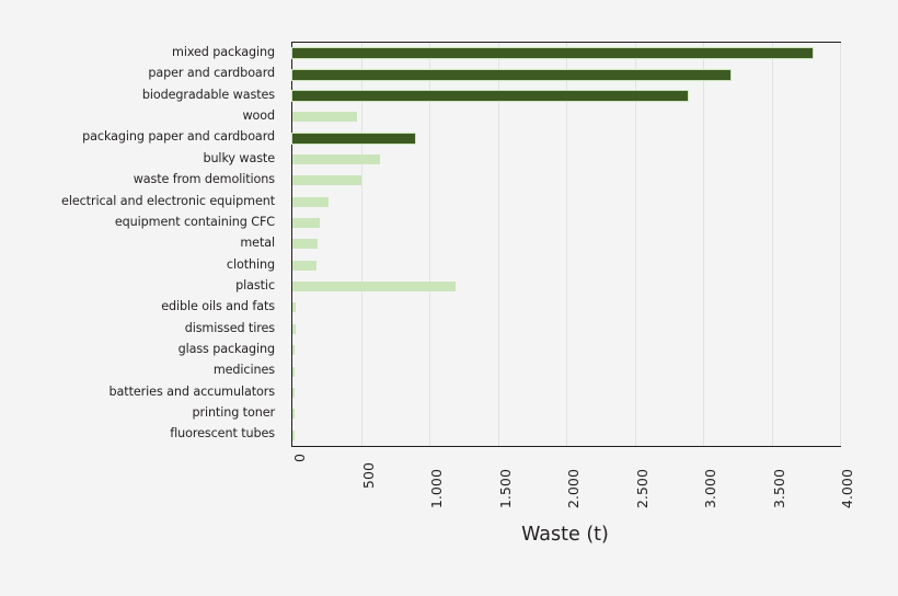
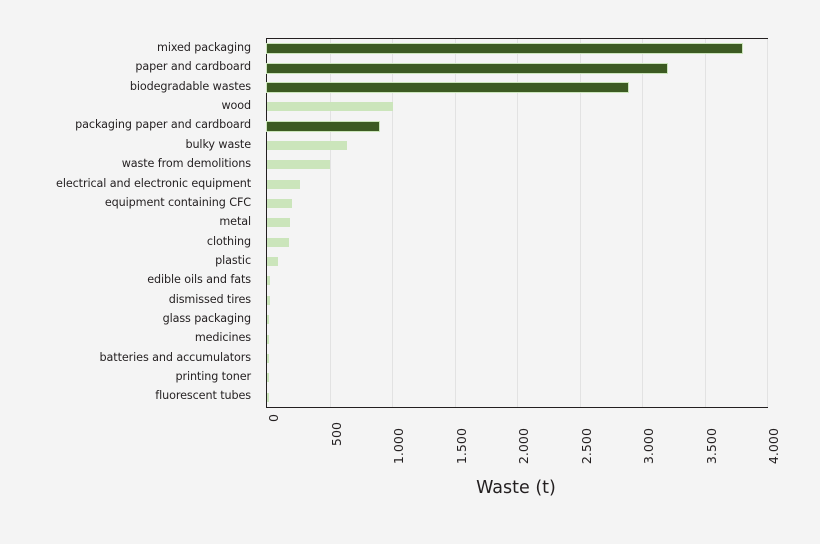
wood: 470 -> 1010
plastic: 1190 -> 90
